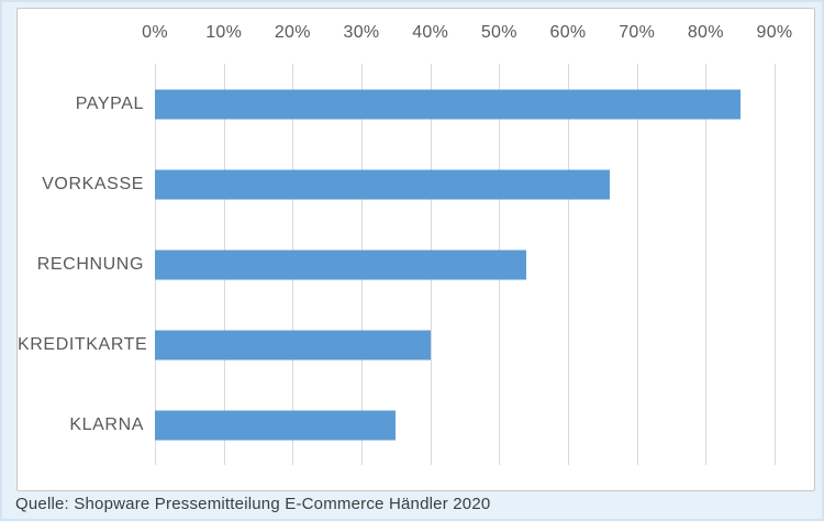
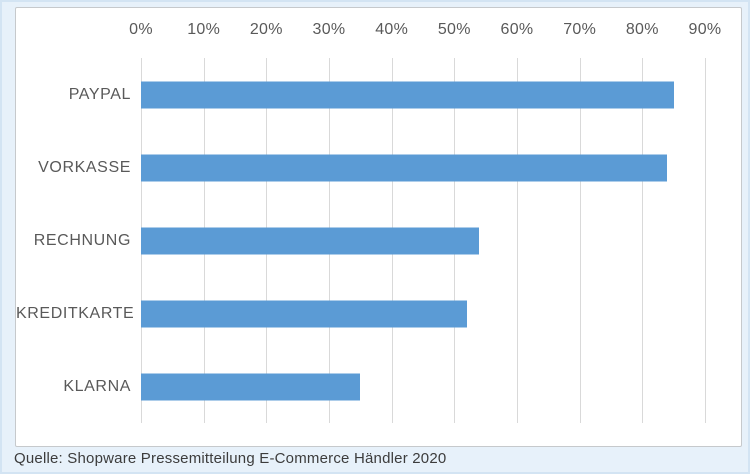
VORKASSE: 66% -> 84%
KREDITKARTE: 40% -> 52%
